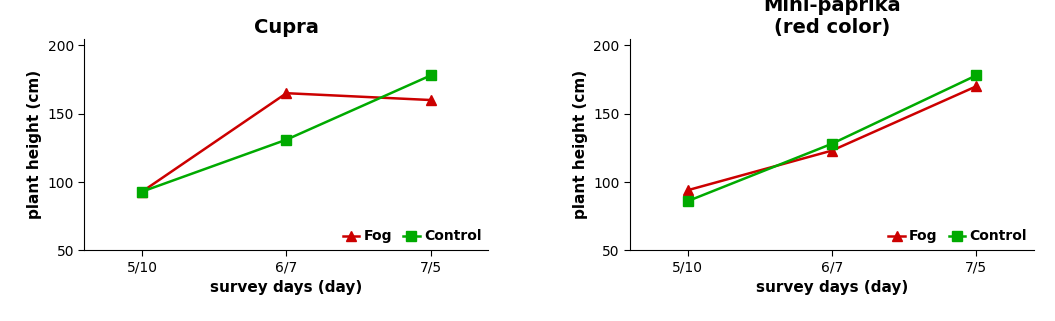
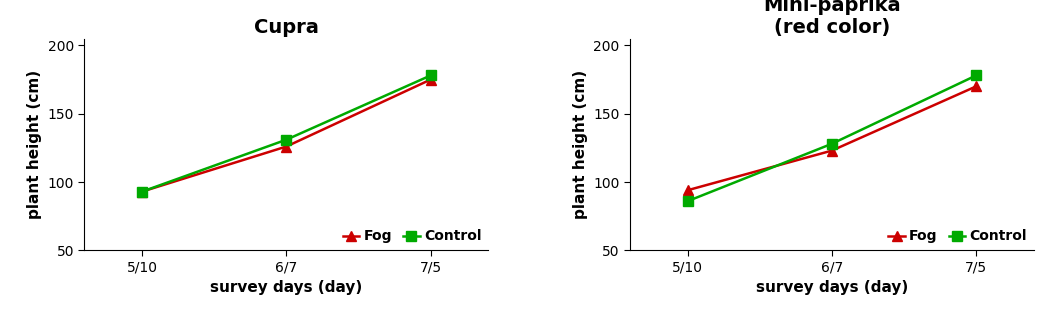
Cupra/Fog/6/7: 165 -> 126
Cupra/Fog/7/5: 160 -> 175
